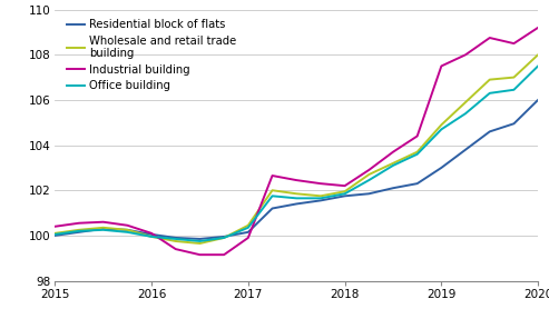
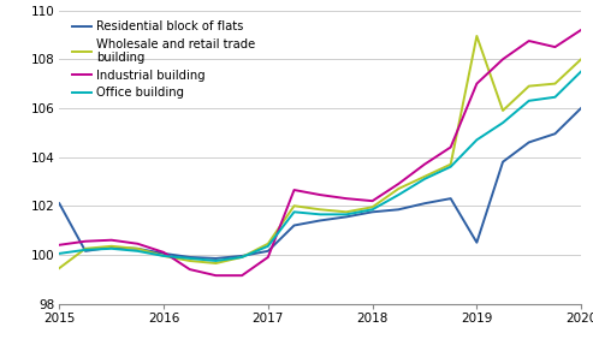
Residential block of flats/2015: 100.00 -> 102.10
Wholesale and retail trade building/2015: 100.10 -> 99.45
Residential block of flats/2019: 103.00 -> 100.50
Wholesale and retail trade building/2019: 104.90 -> 108.95
Industrial building/2019: 107.50 -> 107.00
